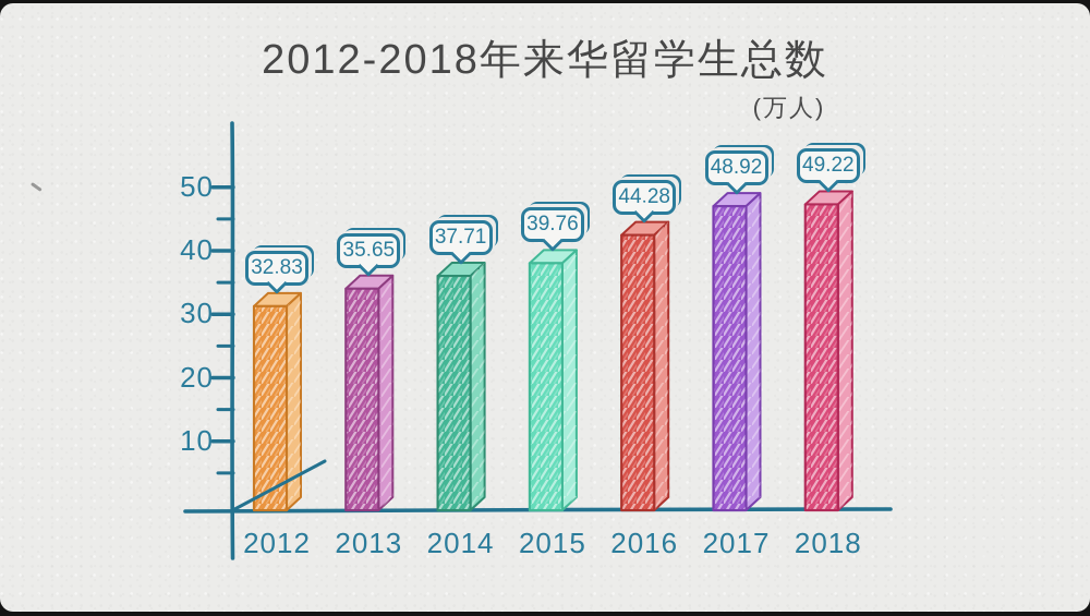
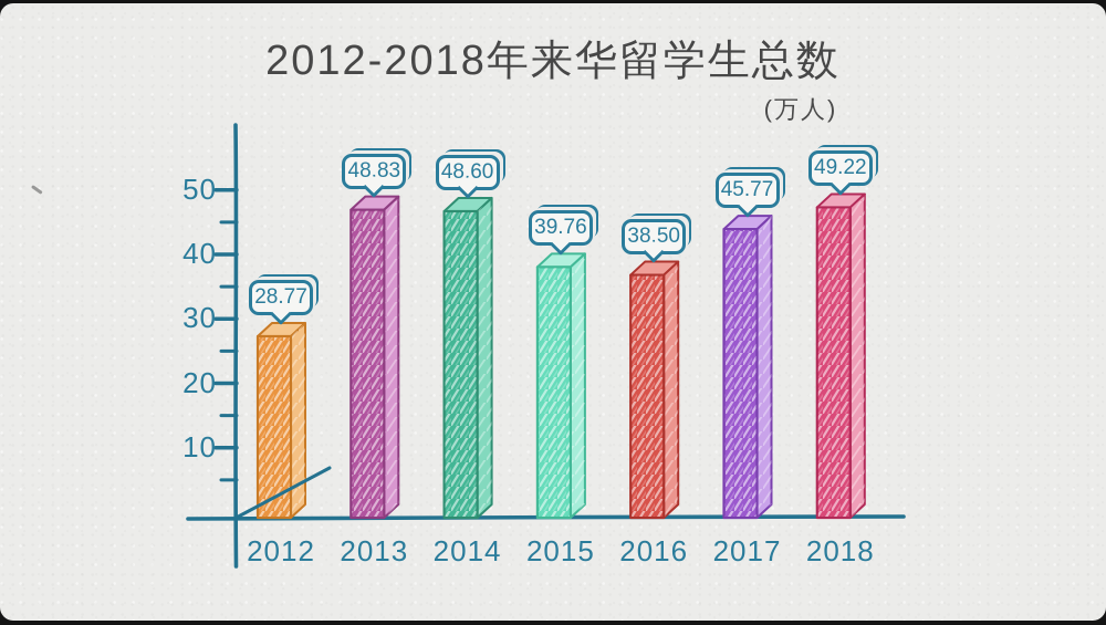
2012: 32.83 -> 28.77
2013: 35.65 -> 48.83
2014: 37.71 -> 48.60
2016: 44.28 -> 38.50
2017: 48.92 -> 45.77
